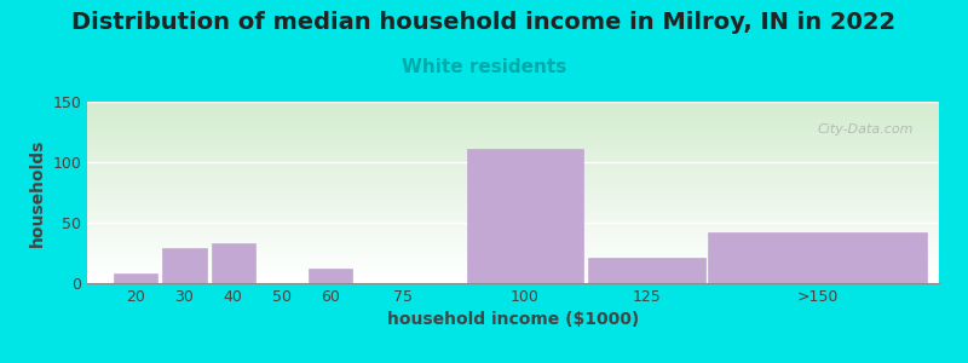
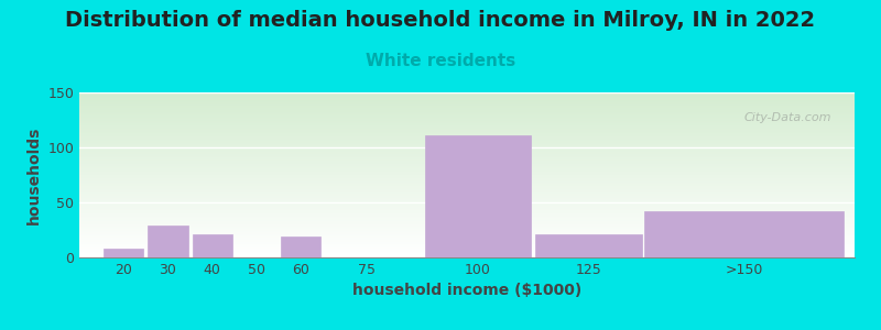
40: 33 -> 21
60: 12 -> 19
